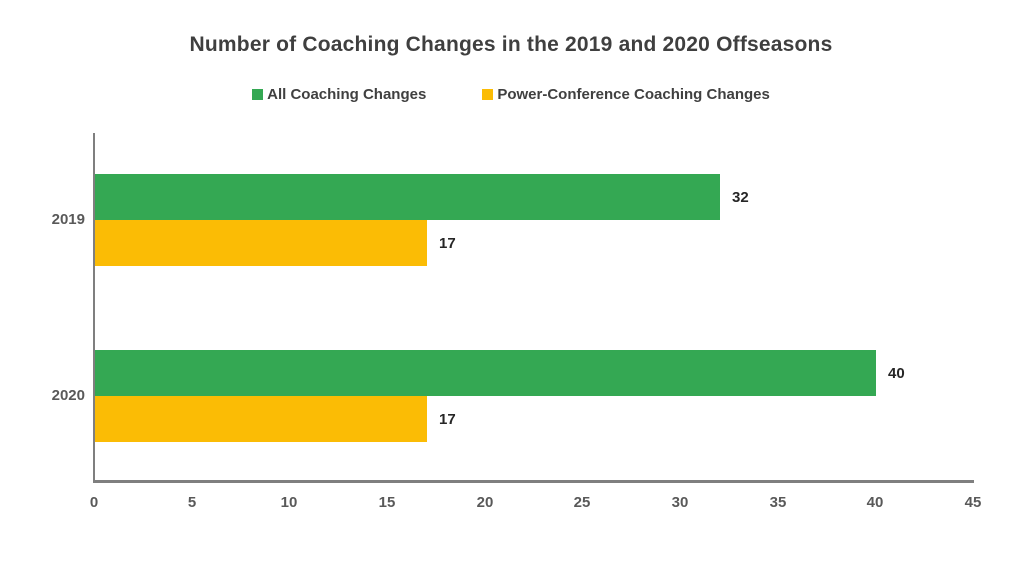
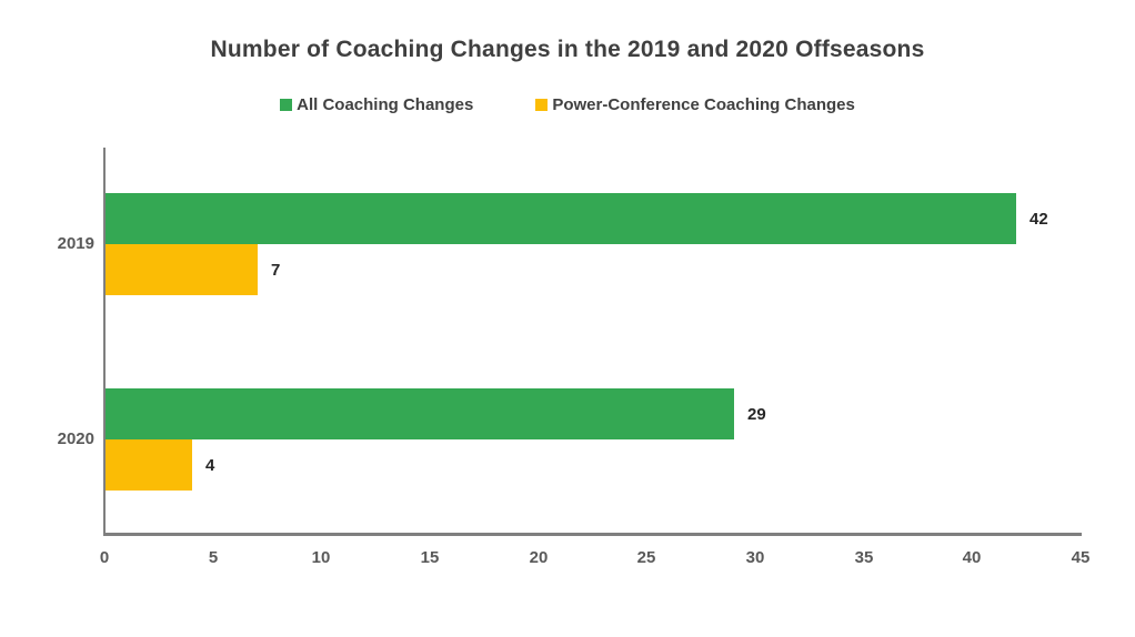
All Coaching Changes/2019: 32 -> 42
Power-Conference Coaching Changes/2019: 17 -> 7
All Coaching Changes/2020: 40 -> 29
Power-Conference Coaching Changes/2020: 17 -> 4
